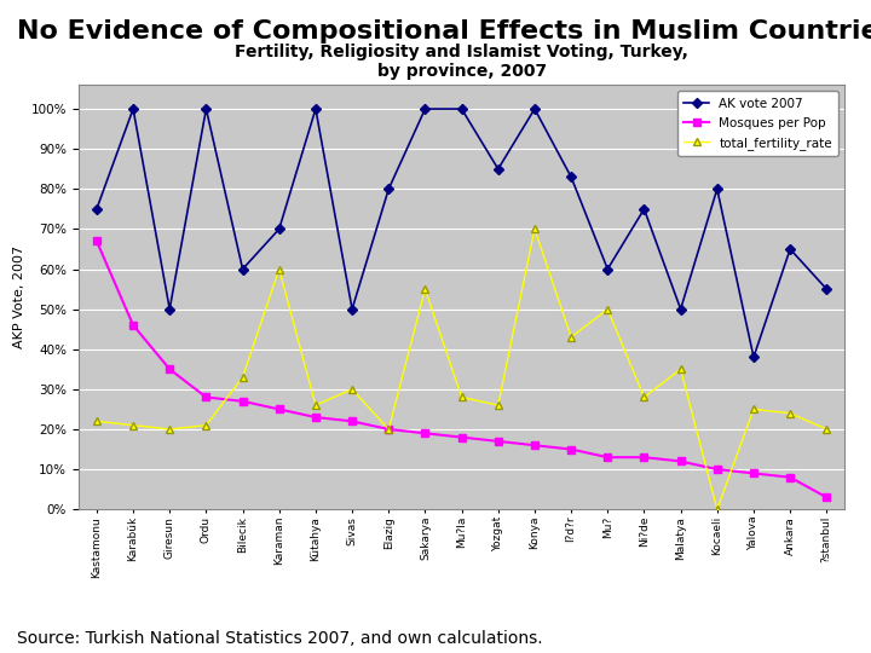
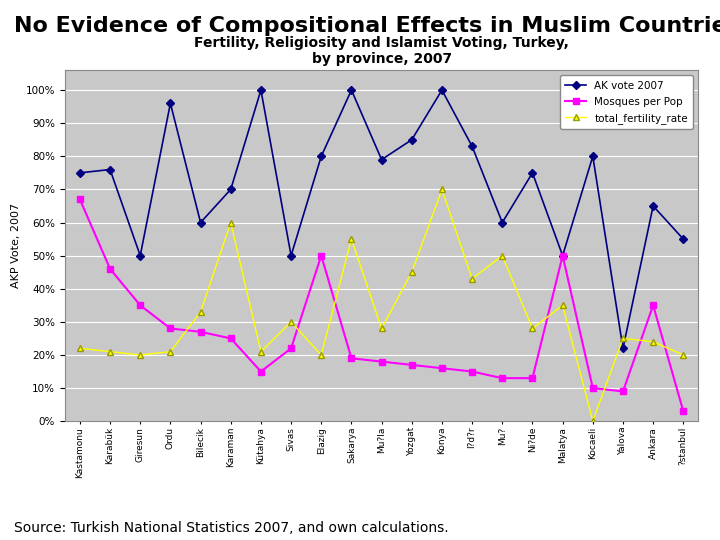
AK vote 2007/Karabük: 100% -> 76%
AK vote 2007/Ordu: 100% -> 96%
Mosques per Pop/Kütahya: 23% -> 15%
total_fertility_rate/Kütahya: 26% -> 21%
Mosques per Pop/Elazig: 20% -> 50%
AK vote 2007/Mu?la: 100% -> 79%
total_fertility_rate/Yozgat: 26% -> 45%
Mosques per Pop/Malatya: 12% -> 50%
AK vote 2007/Yalova: 38% -> 22%
Mosques per Pop/Ankara: 8% -> 35%
